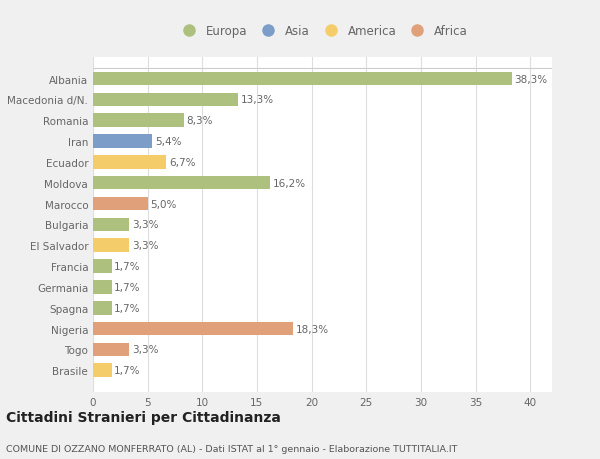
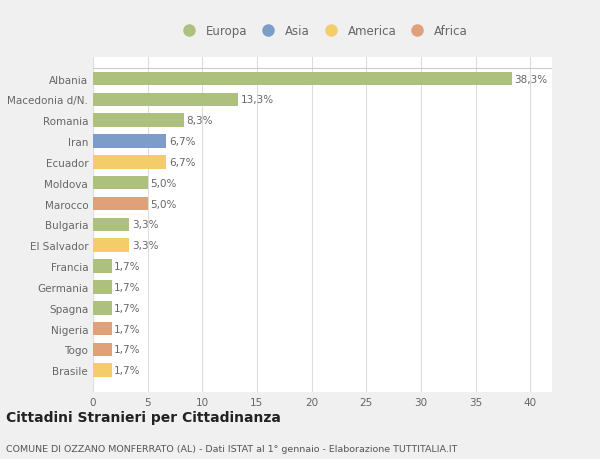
Iran: 5,4% -> 6,7%
Moldova: 16,2% -> 5,0%
Nigeria: 18,3% -> 1,7%
Togo: 3,3% -> 1,7%
